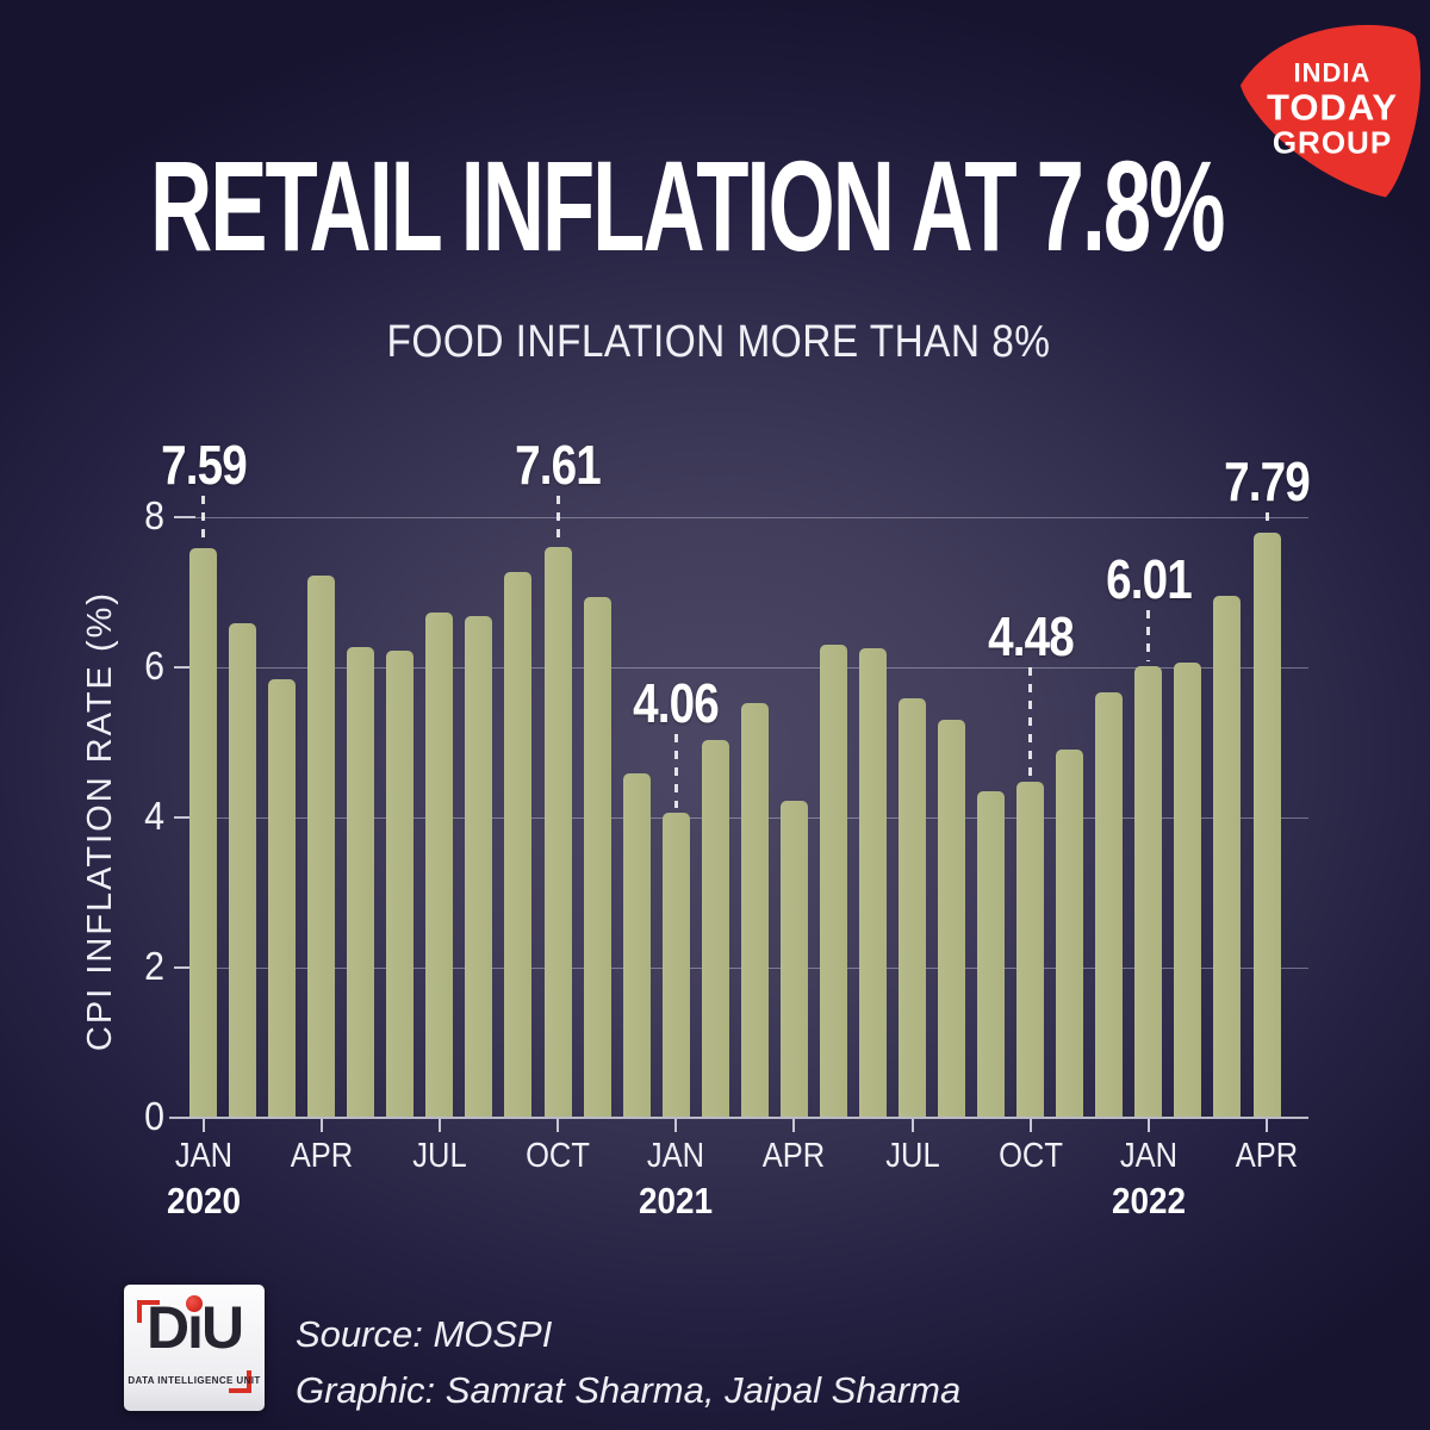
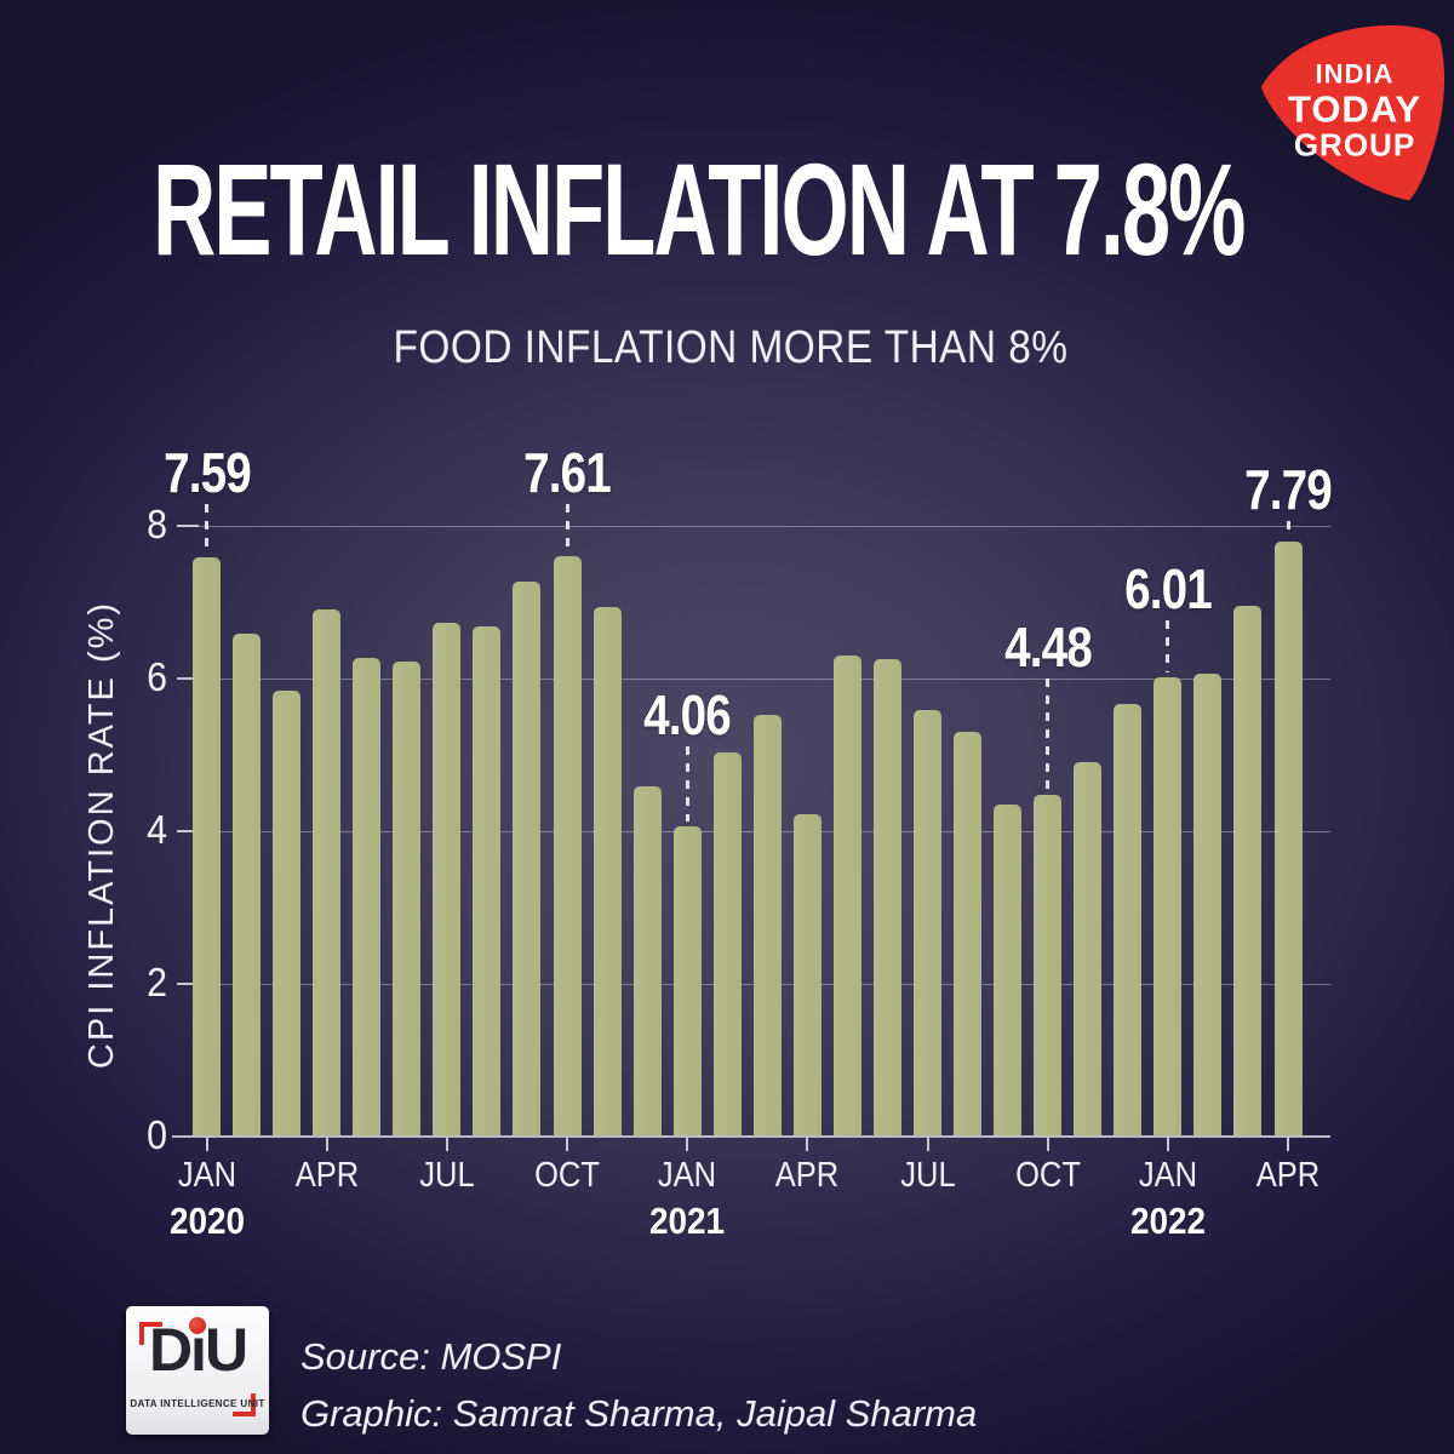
APR 2020: 7.2 -> 6.9
